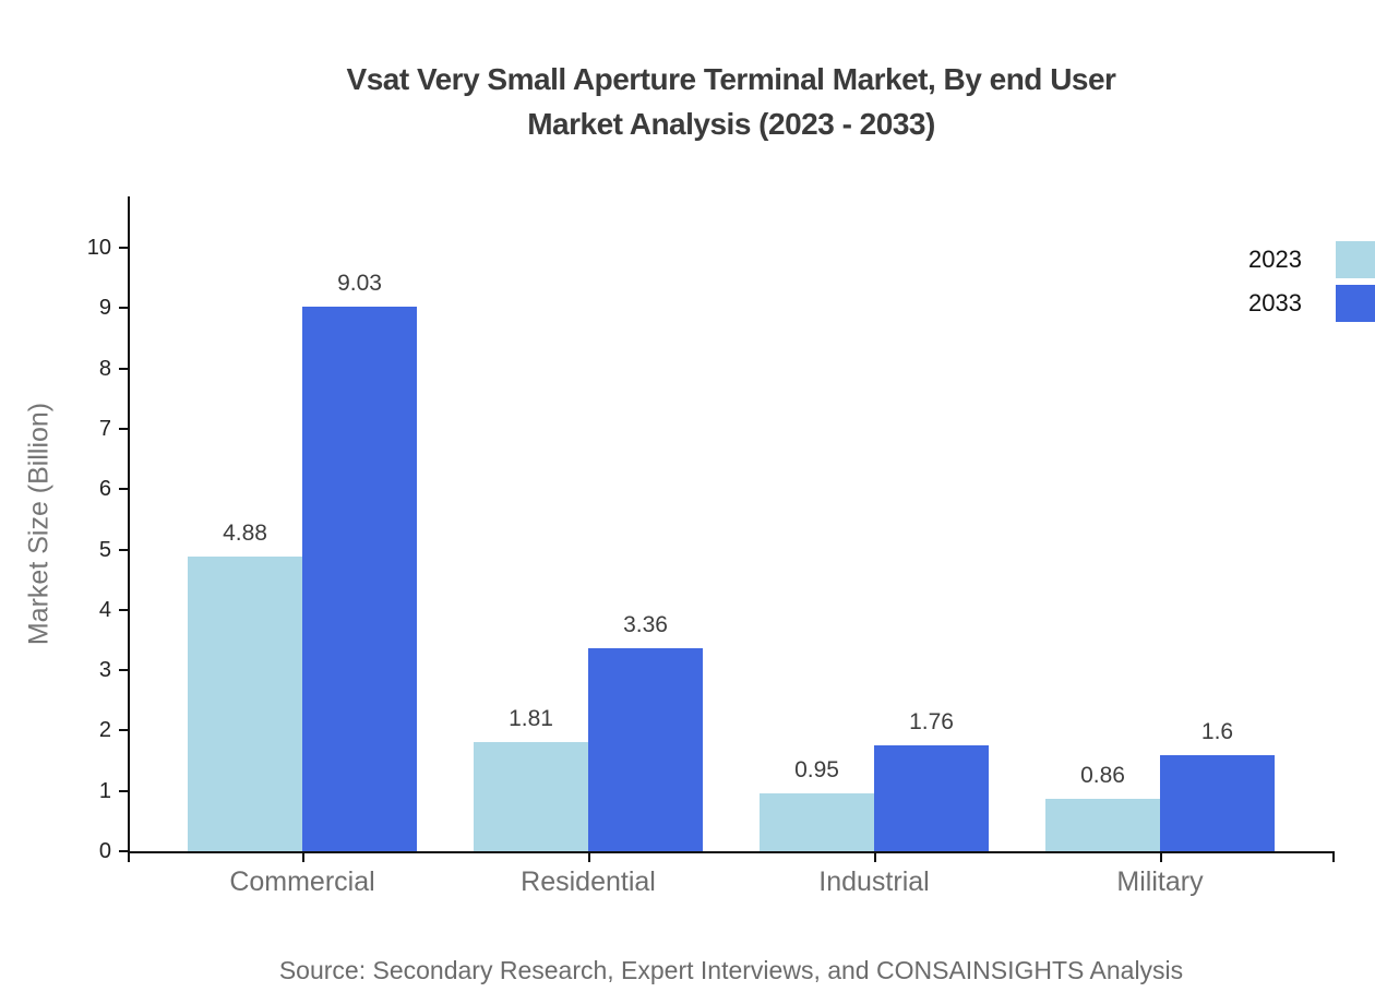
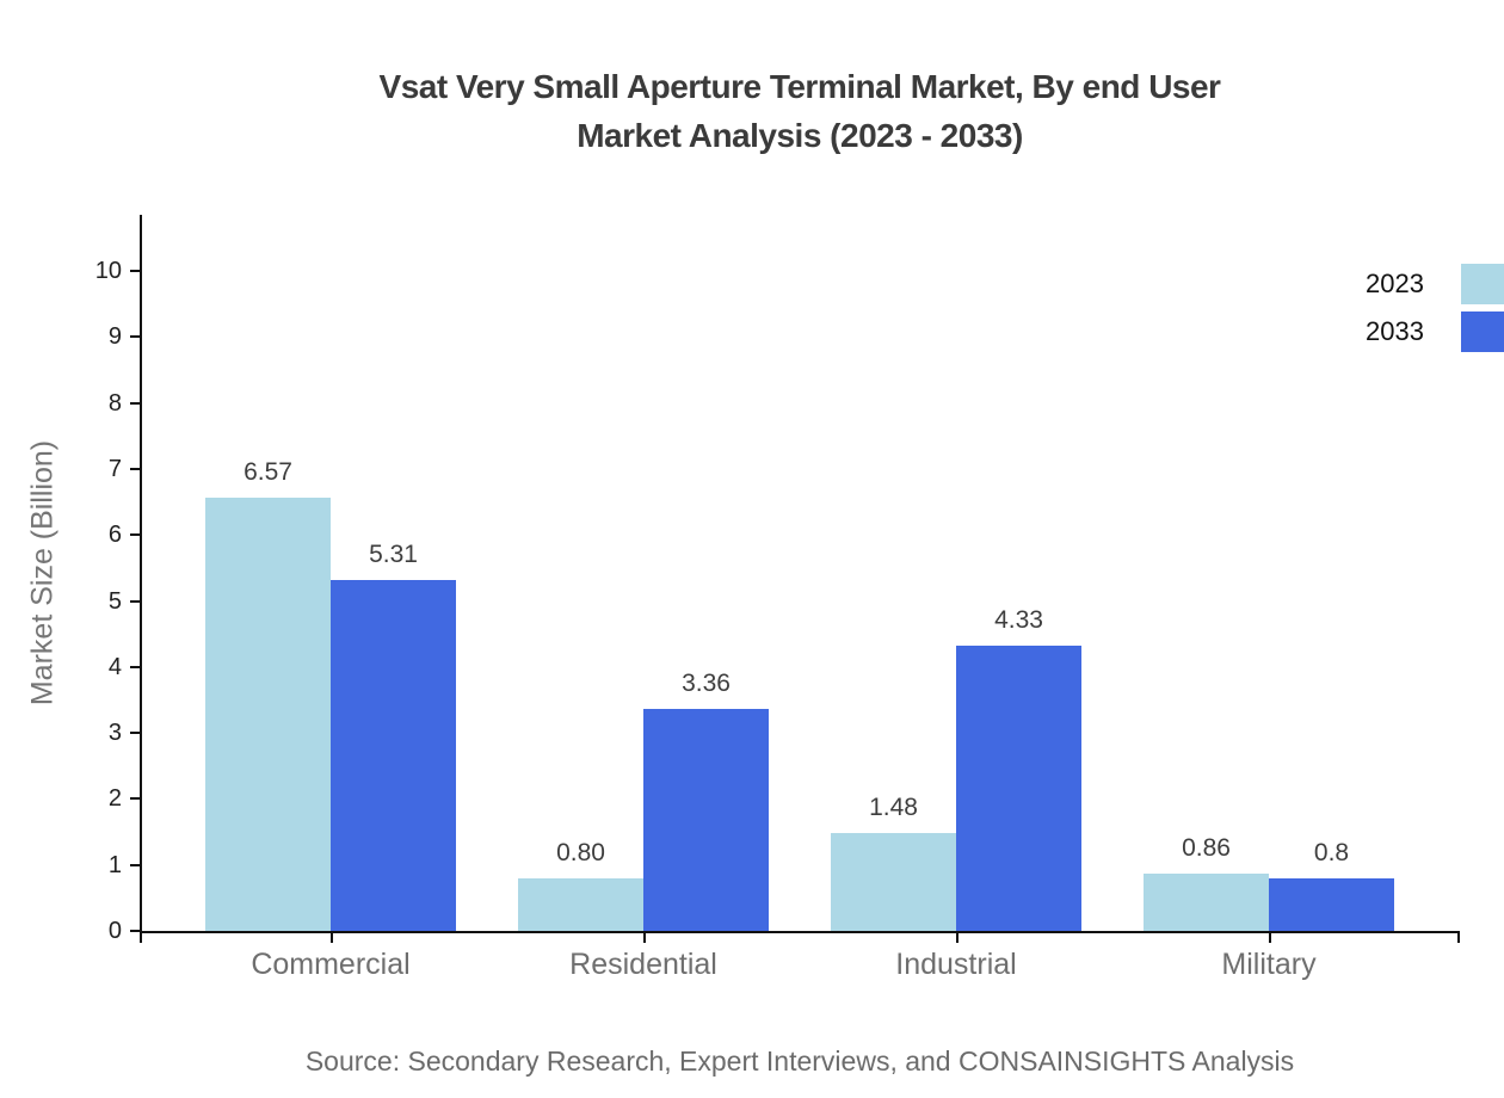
2023/Commercial: 4.88 -> 6.57
2033/Commercial: 9.03 -> 5.31
2023/Residential: 1.81 -> 0.80
2023/Industrial: 0.95 -> 1.48
2033/Industrial: 1.76 -> 4.33
2033/Military: 1.6 -> 0.8
